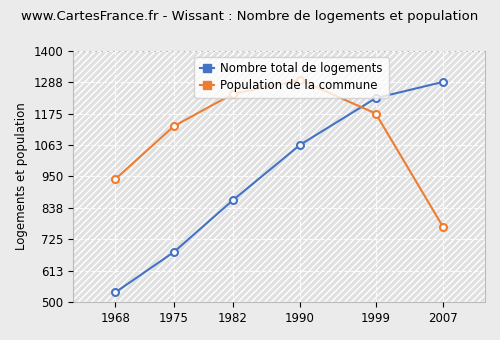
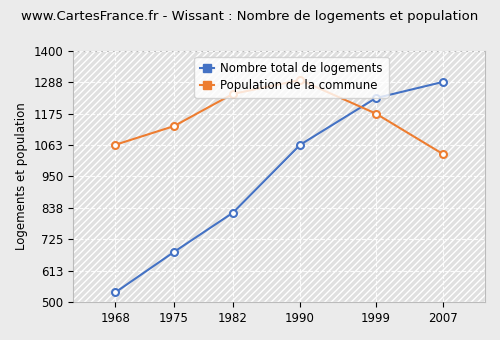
Population de la commune/1968: 940 -> 1063
Nombre total de logements/1982: 865 -> 820
Population de la commune/2007: 770 -> 1030
